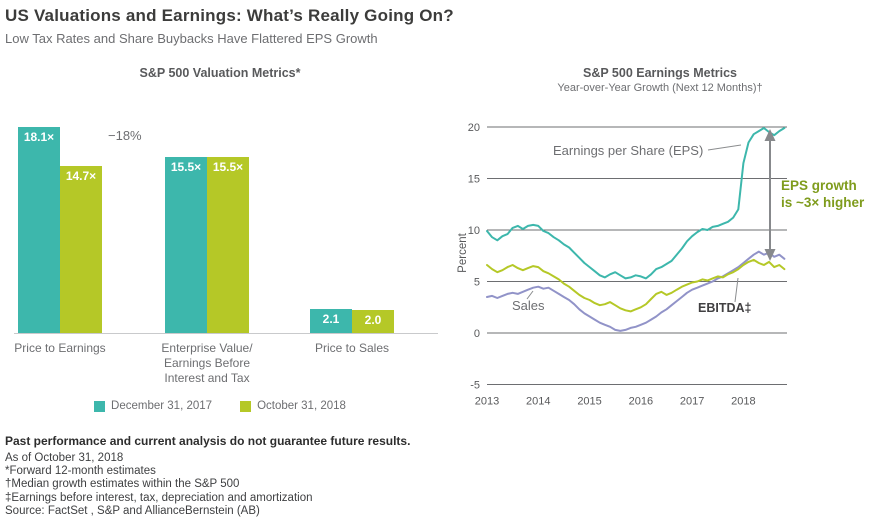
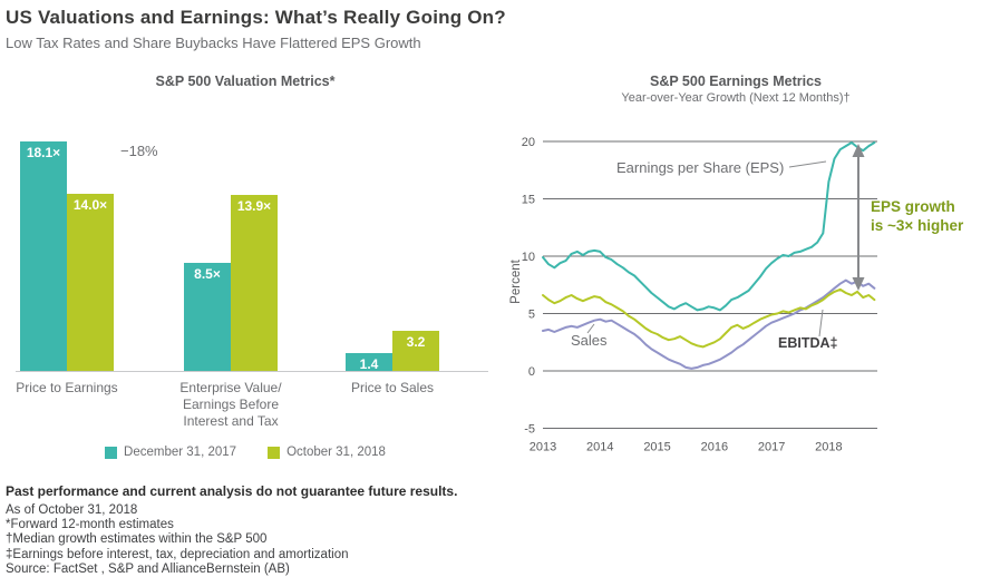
S&P 500 Valuation Metrics*/October 31, 2018/Price to Earnings: 14.7 -> 14.0
S&P 500 Valuation Metrics*/December 31, 2017/Enterprise Value/ Earnings Before Interest and Tax: 15.5 -> 8.5
S&P 500 Valuation Metrics*/October 31, 2018/Enterprise Value/ Earnings Before Interest and Tax: 15.5 -> 13.9
S&P 500 Valuation Metrics*/December 31, 2017/Price to Sales: 2.1 -> 1.4
S&P 500 Valuation Metrics*/October 31, 2018/Price to Sales: 2.0 -> 3.2
